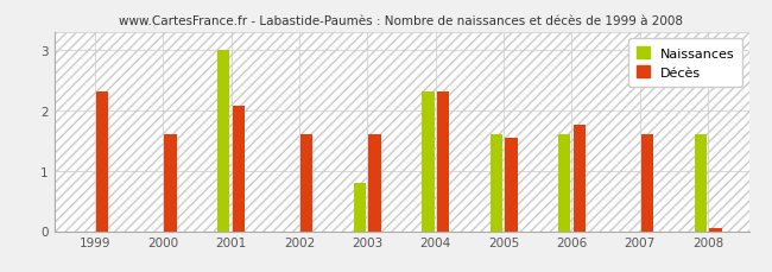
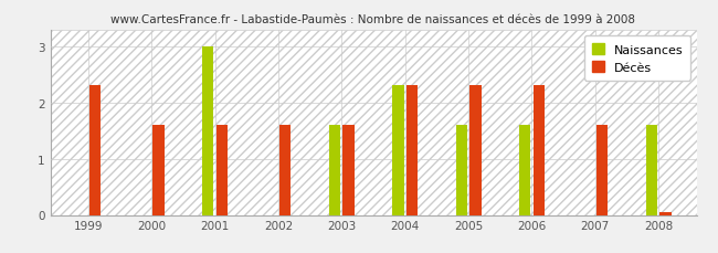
Décès/2001: 2.08 -> 1.60
Naissances/2003: 0.8 -> 1.6
Décès/2005: 1.54 -> 2.30
Décès/2006: 1.76 -> 2.30
